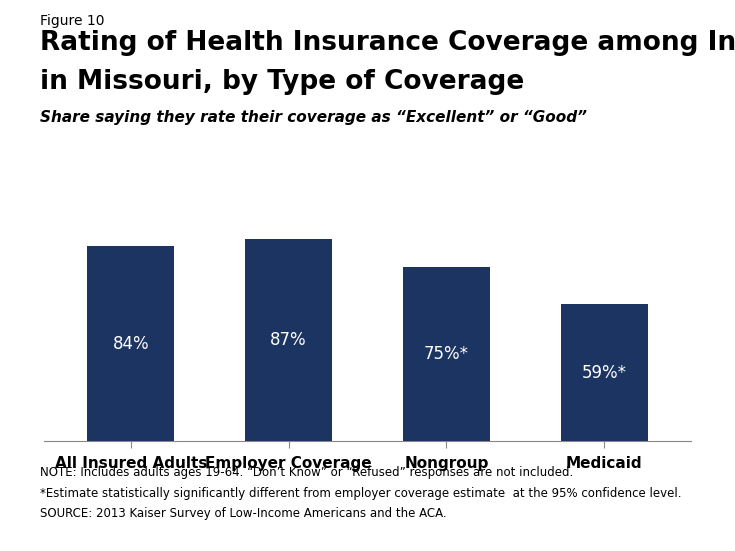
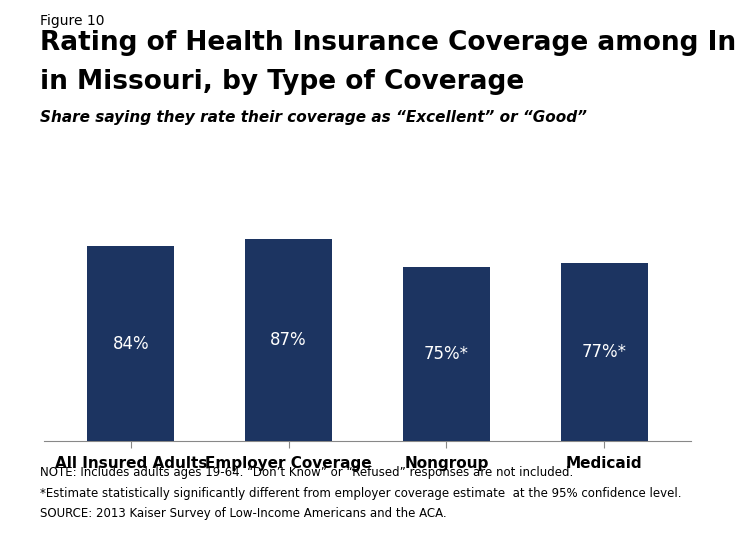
Medicaid: 59%* -> 77%*
